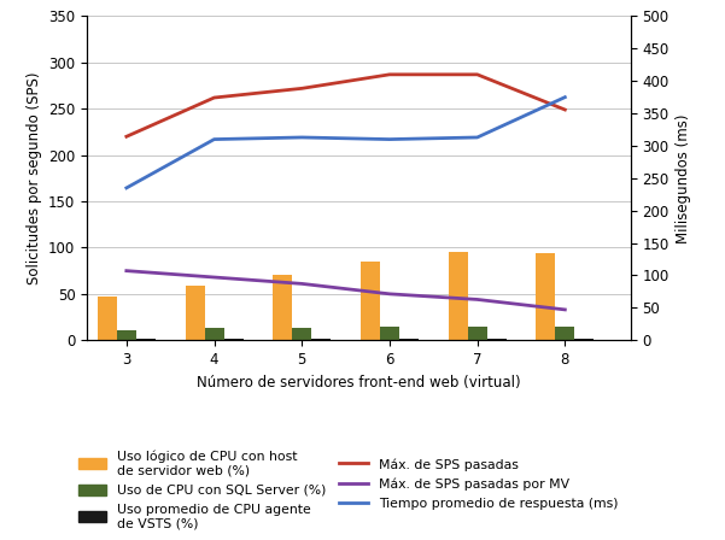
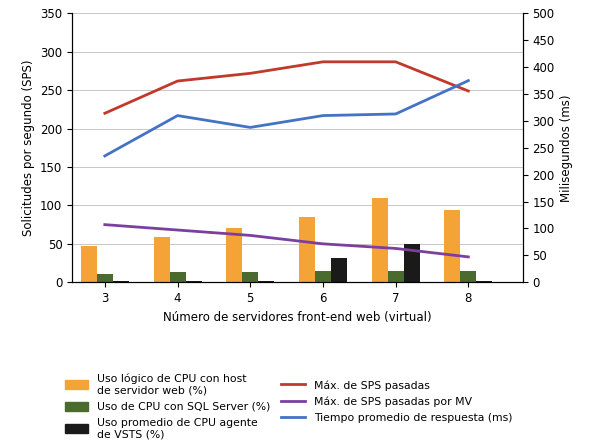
Tiempo promedio de respuesta (ms)/5: 313 -> 288
Uso promedio de CPU agente de VSTS (%)/6: 2 -> 32
Uso lógico de CPU con host de servidor web (%)/7: 95 -> 110
Uso promedio de CPU agente de VSTS (%)/7: 2 -> 50
